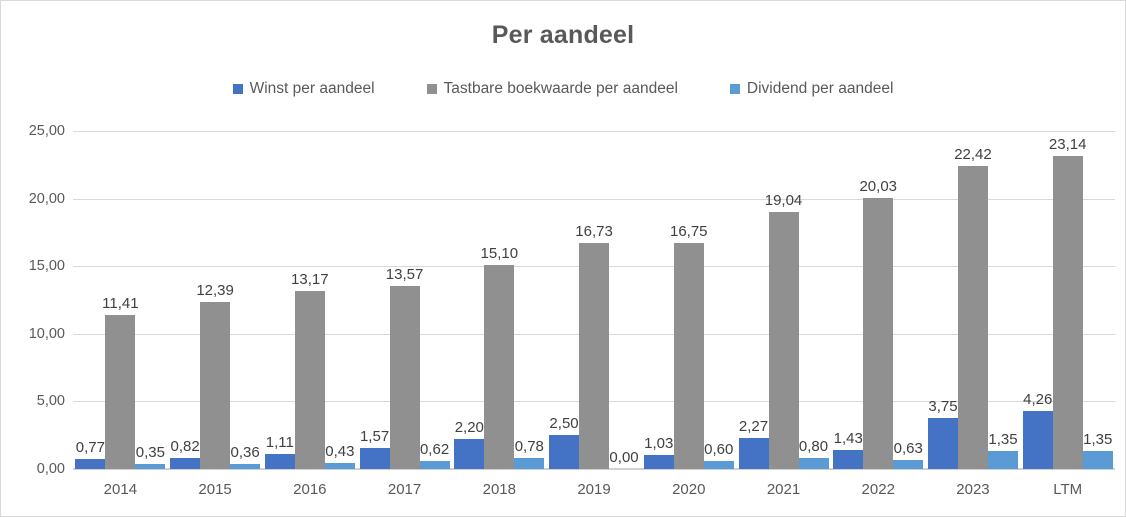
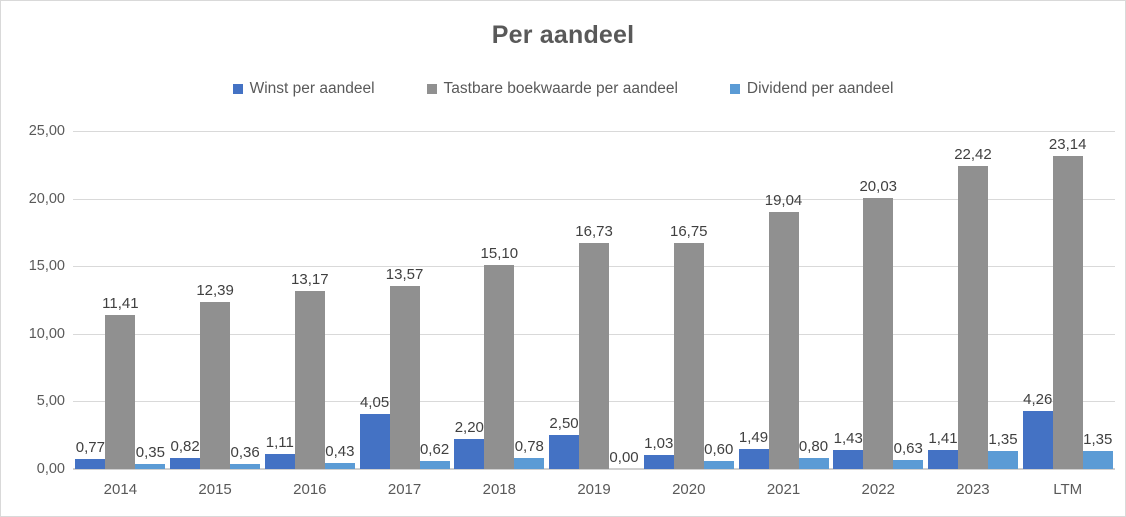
Winst per aandeel/2017: 1,57 -> 4,05
Winst per aandeel/2021: 2,27 -> 1,49
Winst per aandeel/2023: 3,75 -> 1,41
